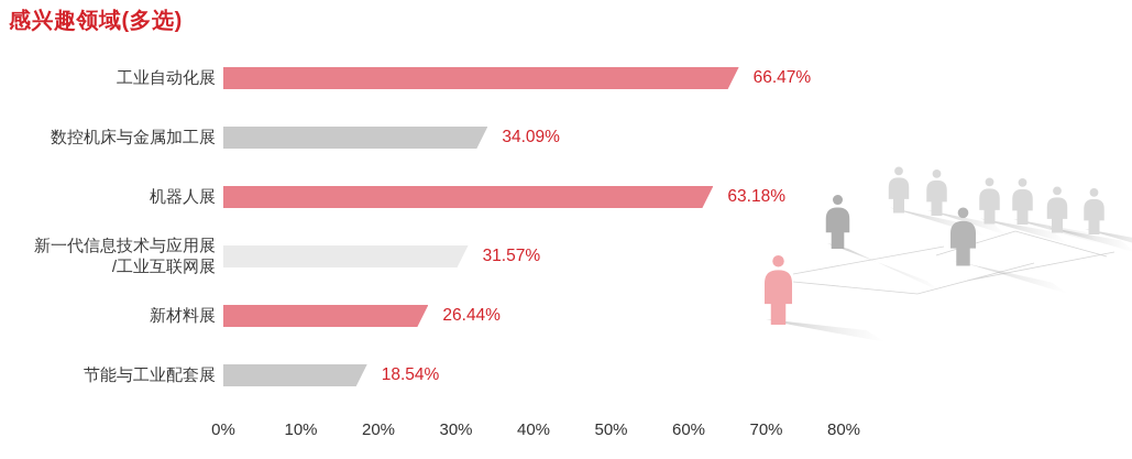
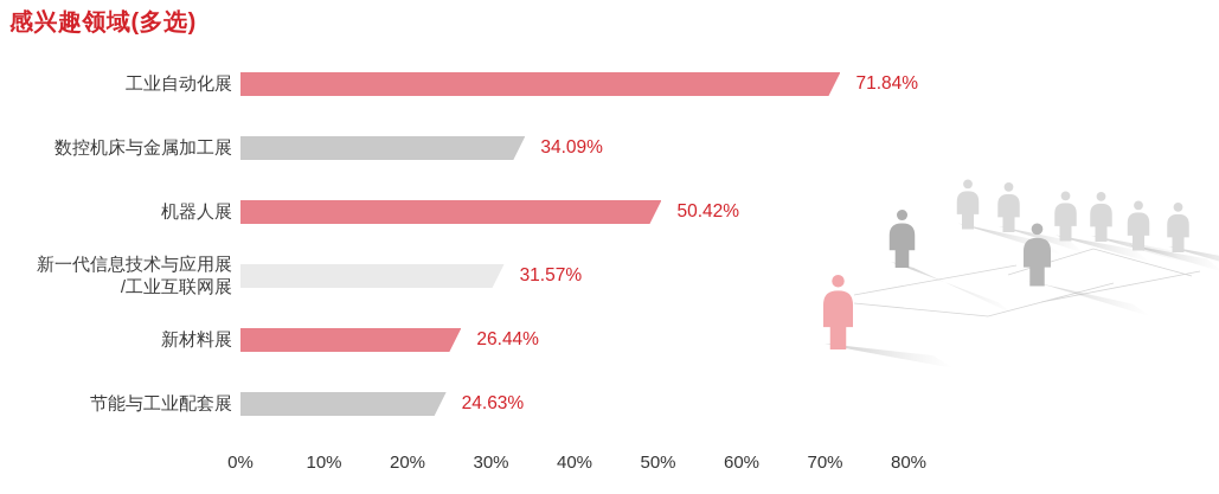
工业自动化展: 66.47% -> 71.84%
机器人展: 63.18% -> 50.42%
节能与工业配套展: 18.54% -> 24.63%
